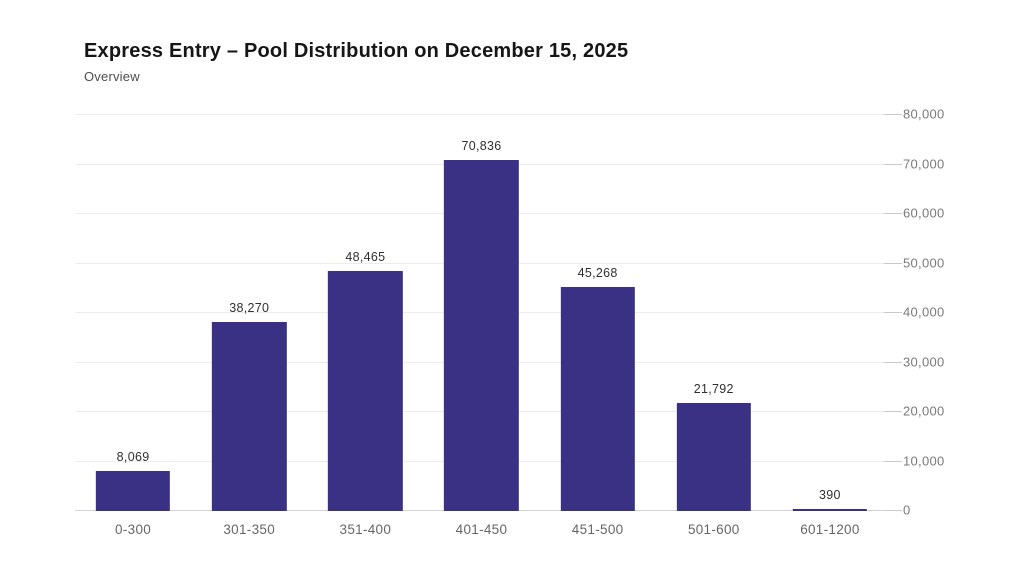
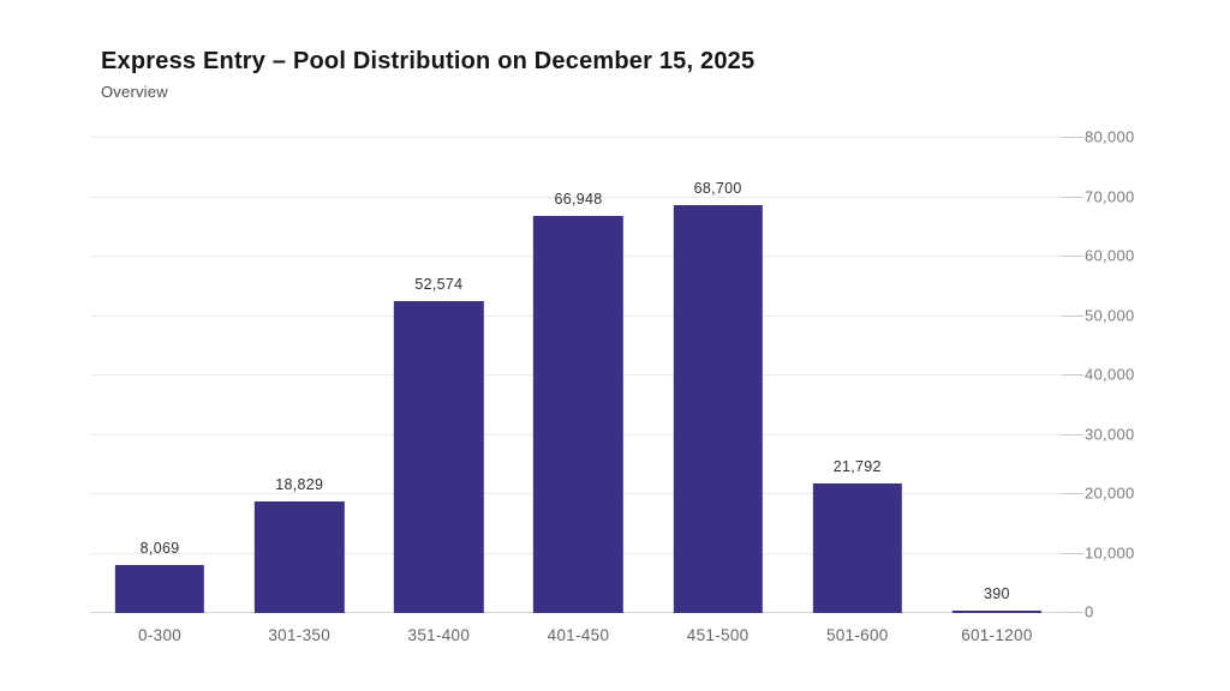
301-350: 38,270 -> 18,829
351-400: 48,465 -> 52,574
401-450: 70,836 -> 66,948
451-500: 45,268 -> 68,700
